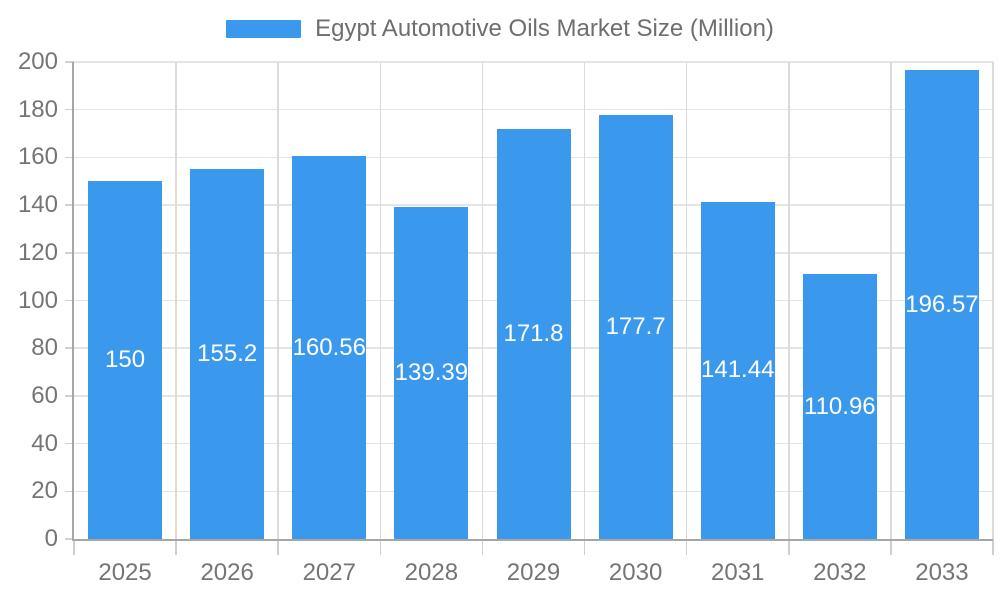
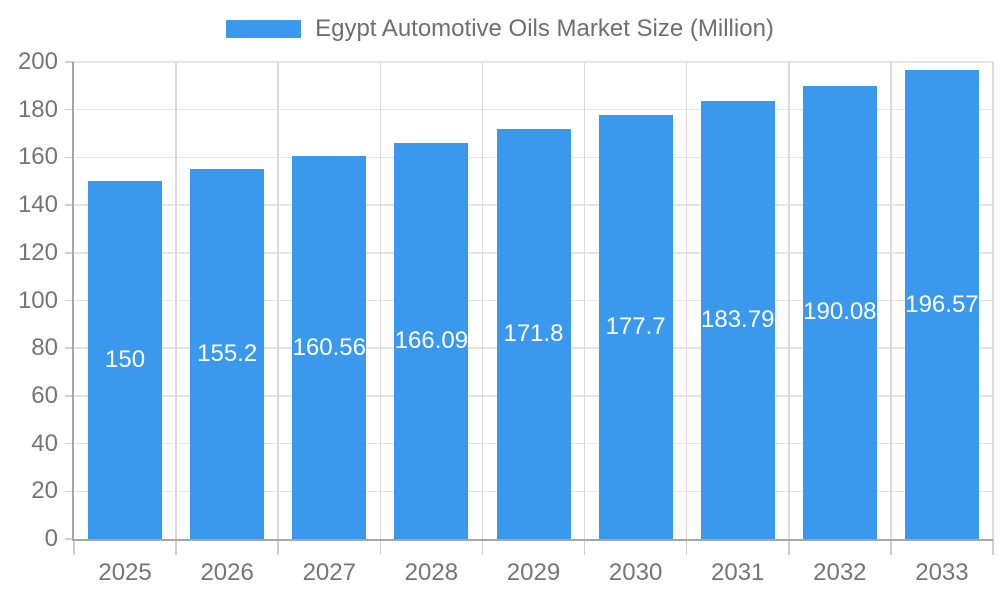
2028: 139.39 -> 166.09
2031: 141.44 -> 183.79
2032: 110.96 -> 190.08
